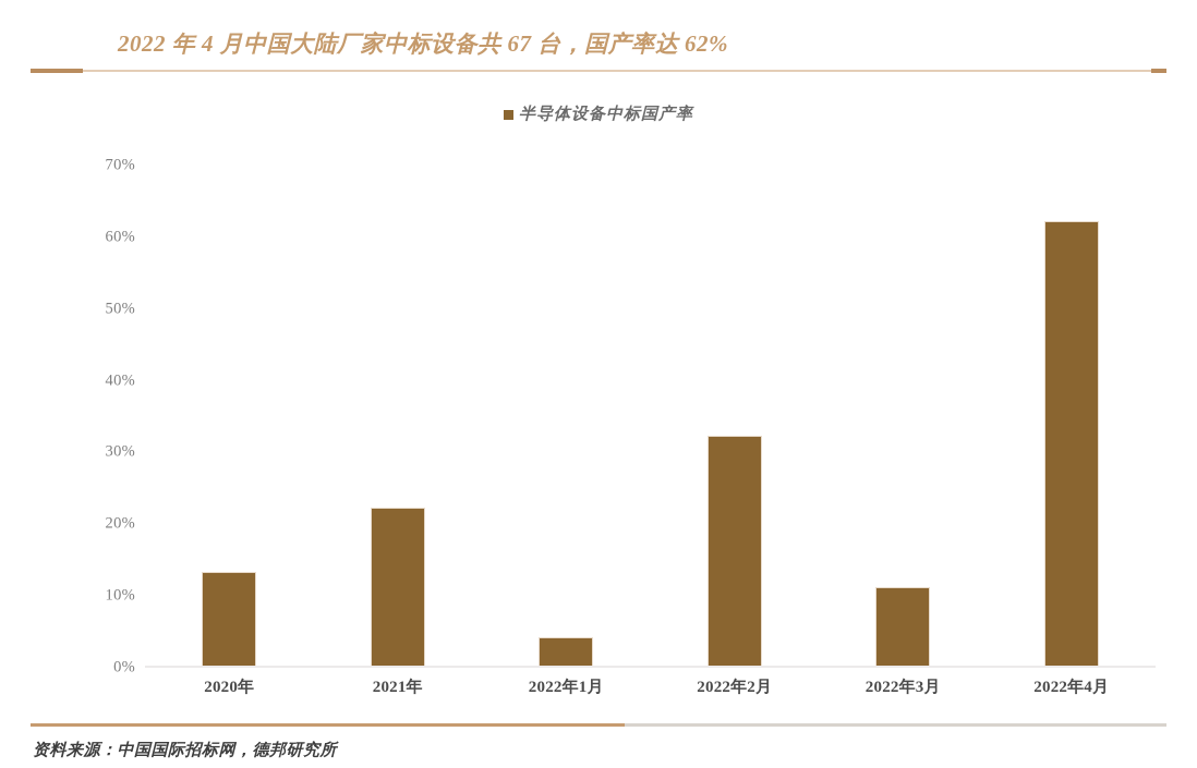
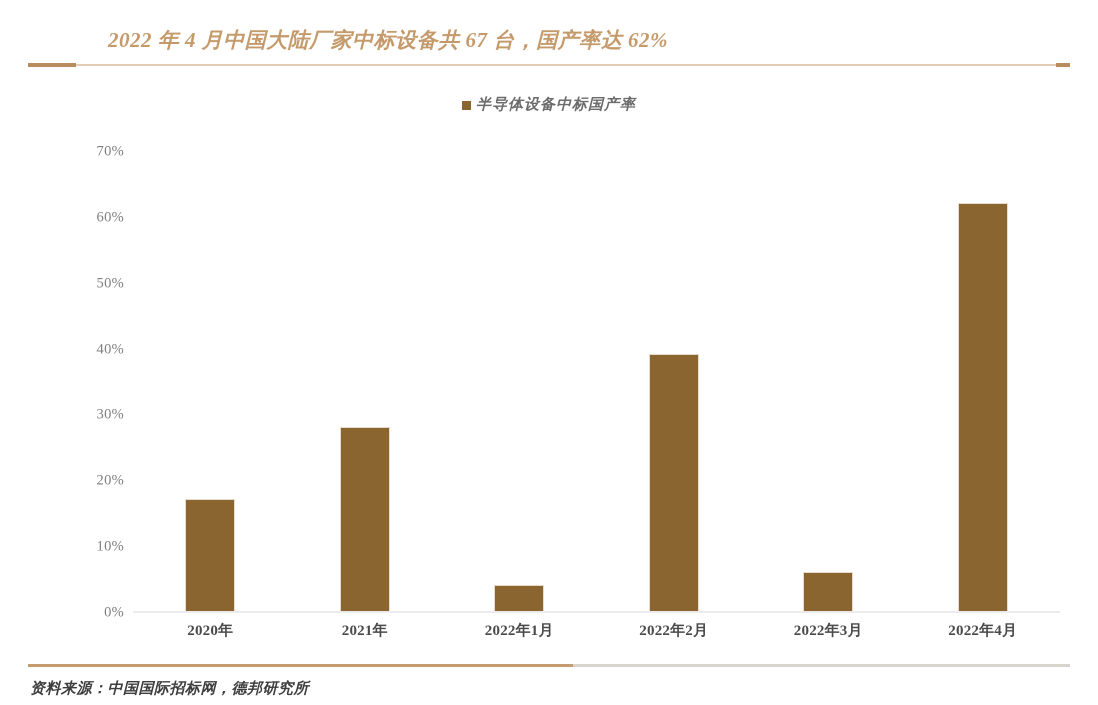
2020年: 13% -> 17%
2021年: 22% -> 28%
2022年2月: 32% -> 39%
2022年3月: 11% -> 6%
